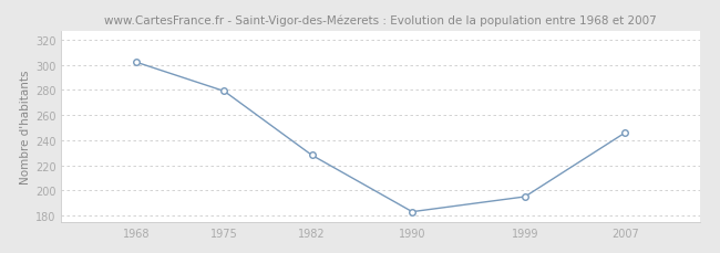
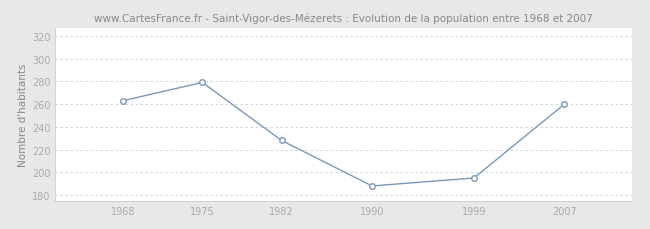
1968: 302 -> 263
1990: 183 -> 188
2007: 246 -> 260
